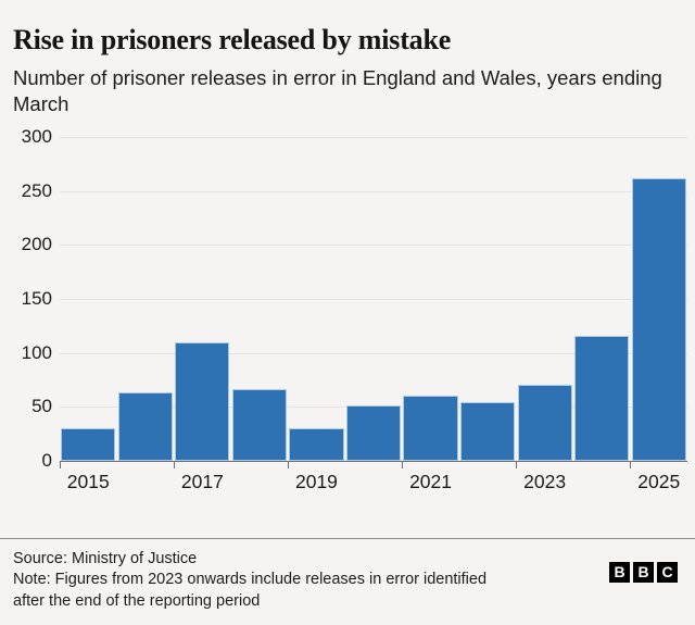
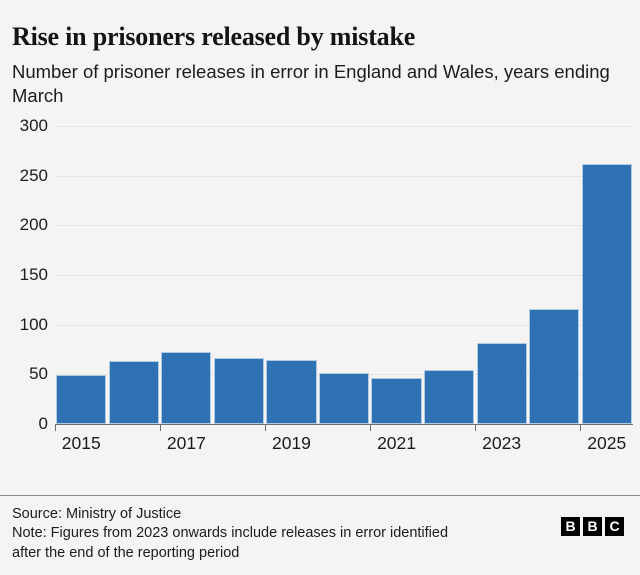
2015: 30 -> 50
2017: 110 -> 70
2019: 30 -> 60
2021: 60 -> 50
2023: 70 -> 80
